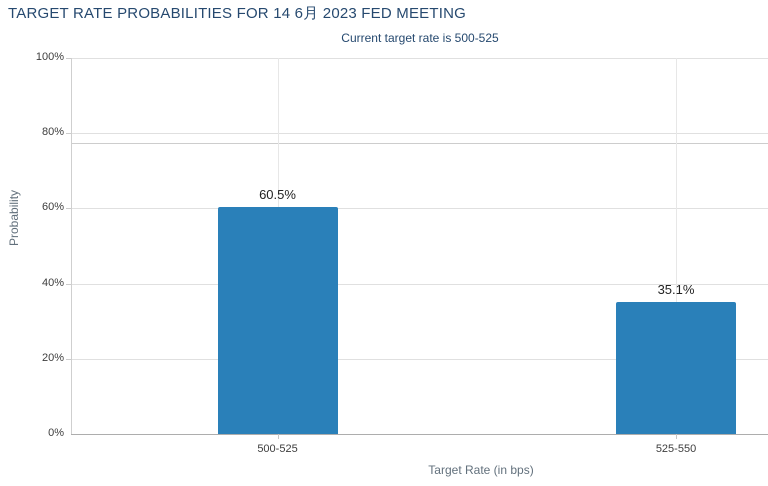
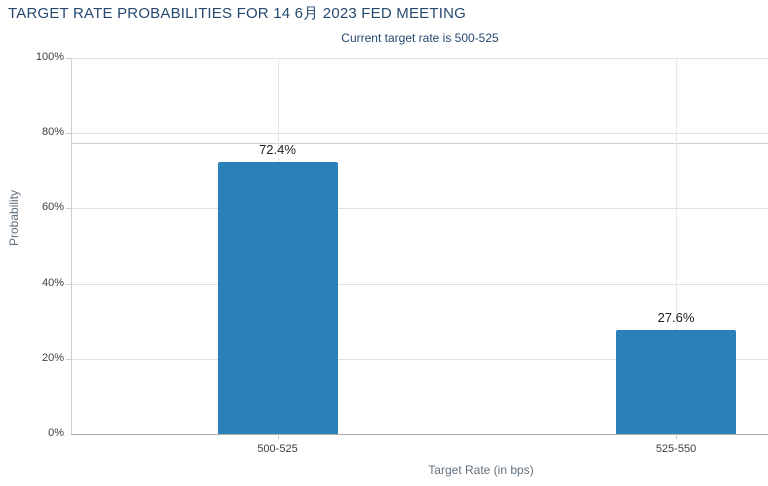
500-525: 60.5% -> 72.4%
525-550: 35.1% -> 27.6%
